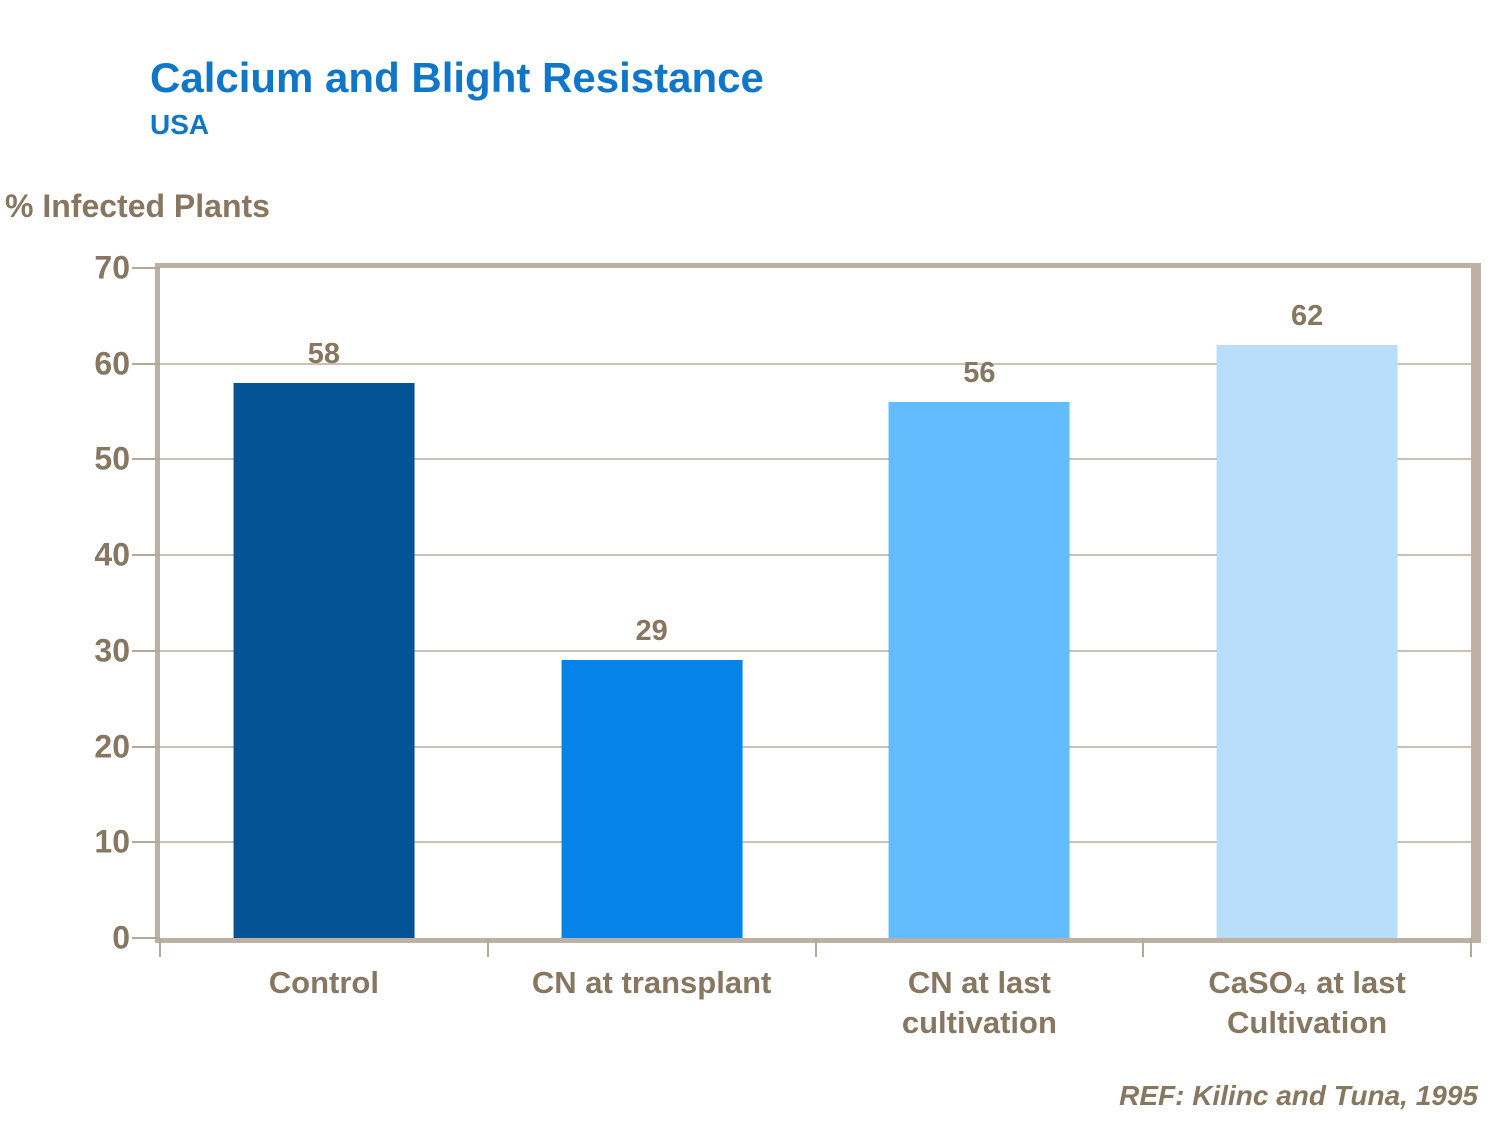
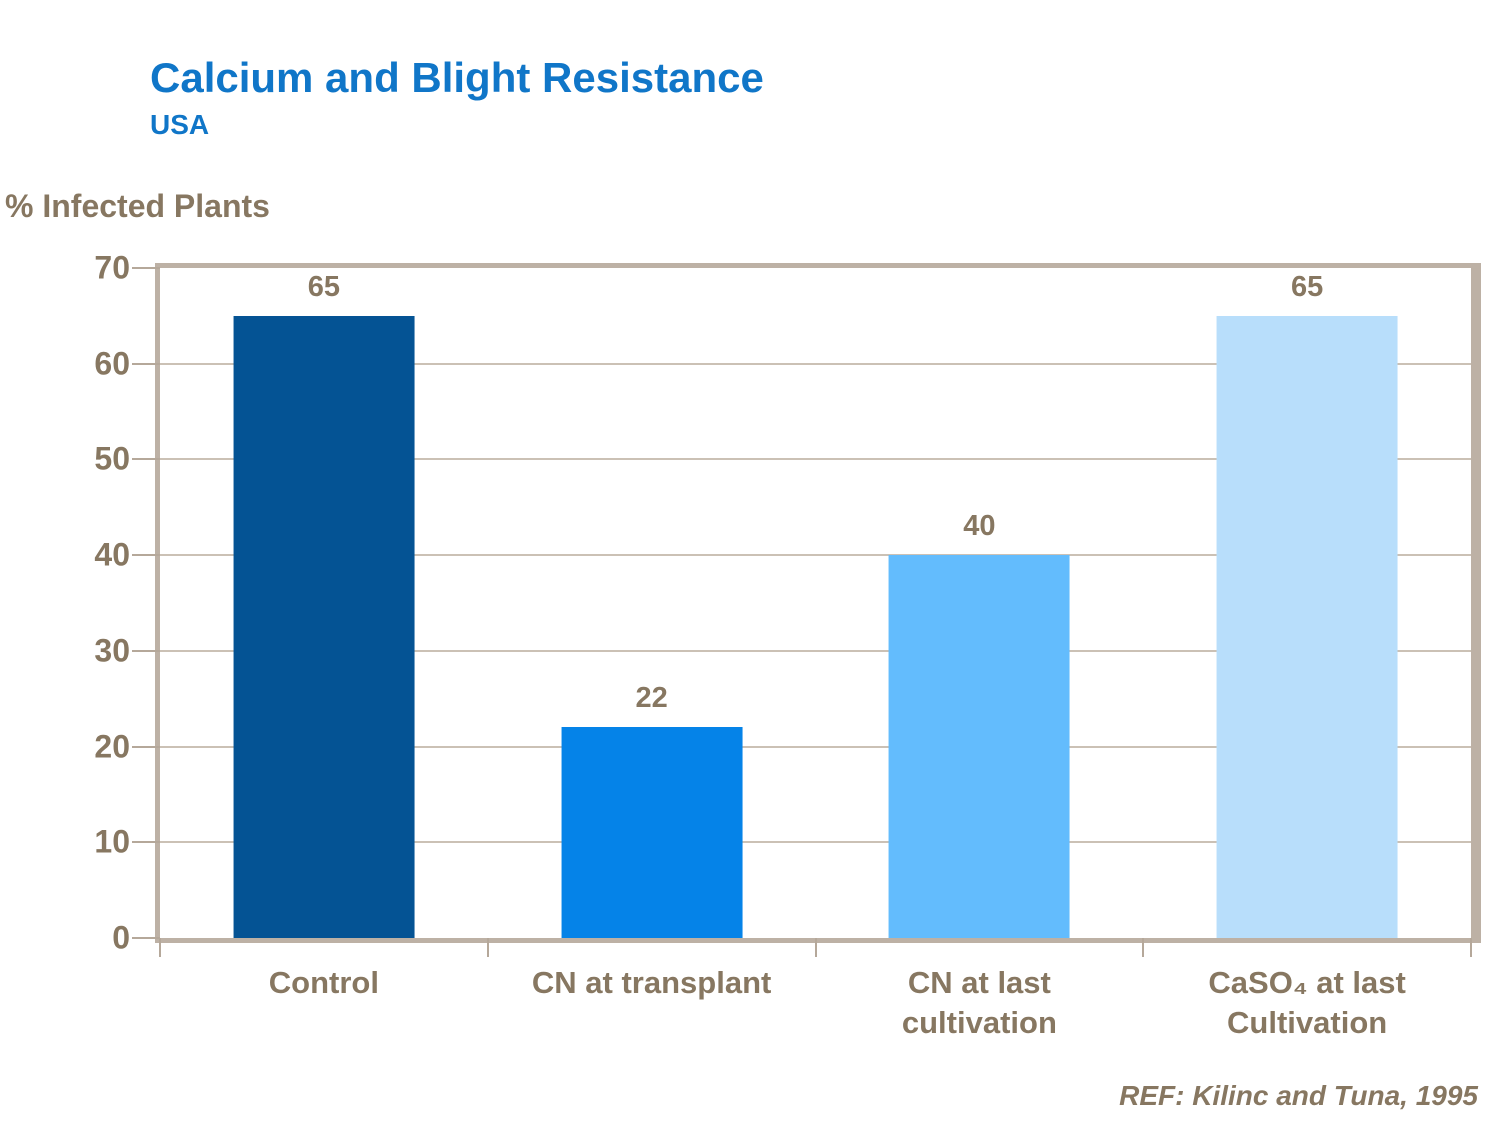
Control: 58 -> 65
CN at transplant: 29 -> 22
CN at last cultivation: 56 -> 40
CaSO₄ at last Cultivation: 62 -> 65
